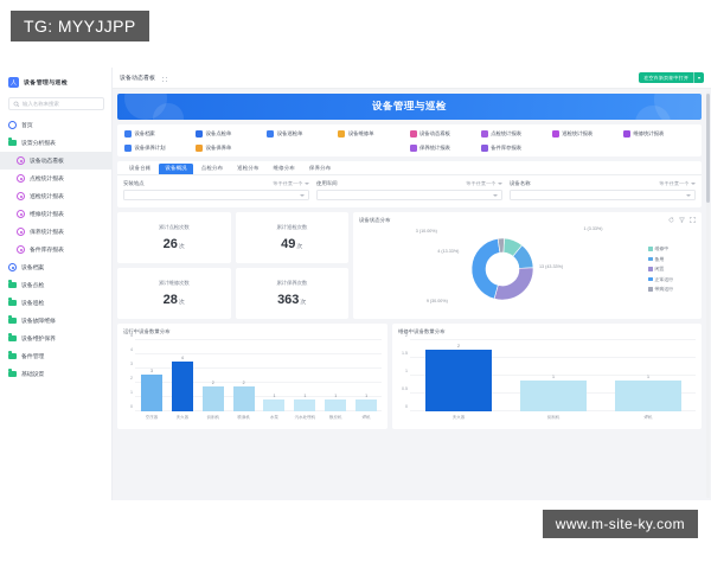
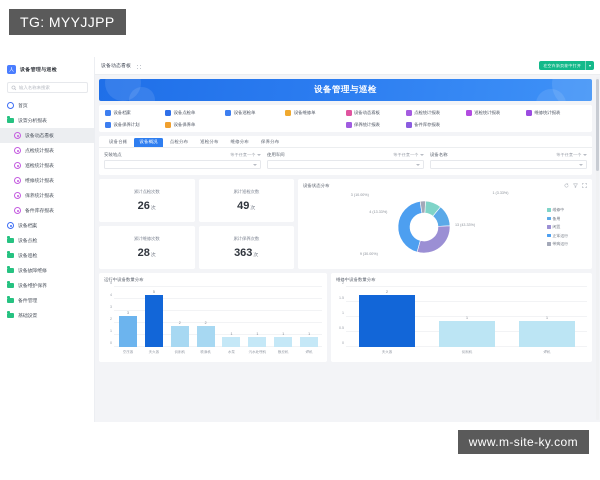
运行中设备数量分布/天火器: 4 -> 5
